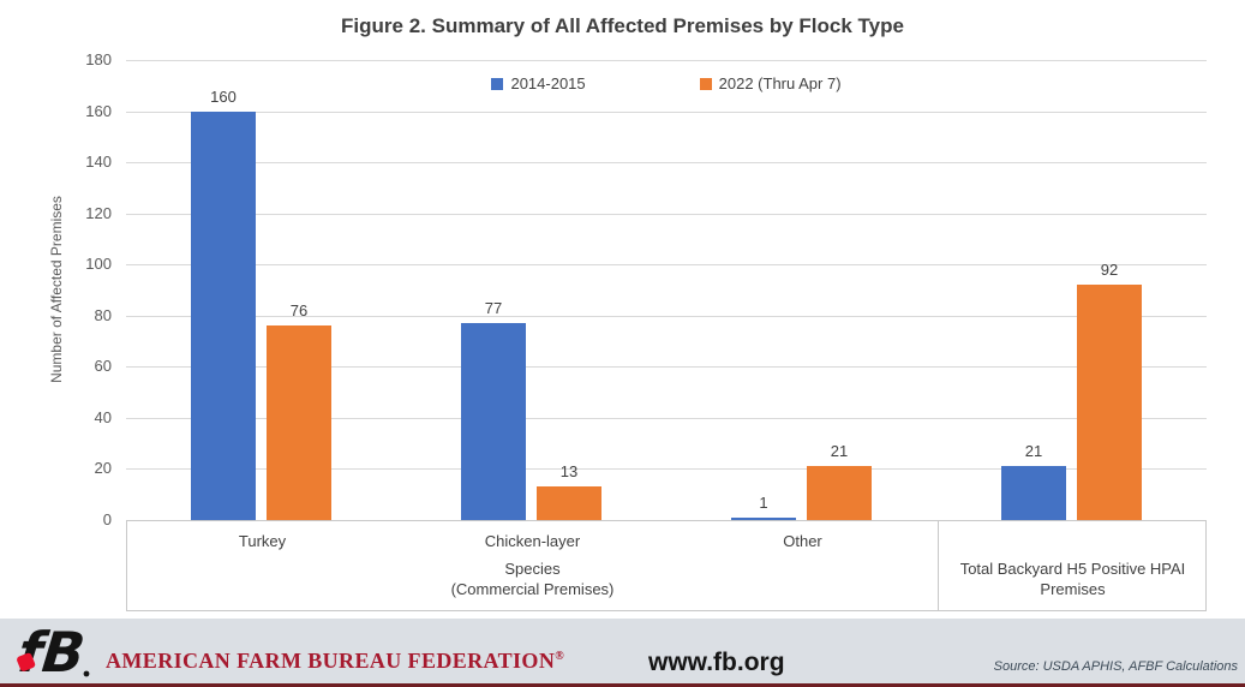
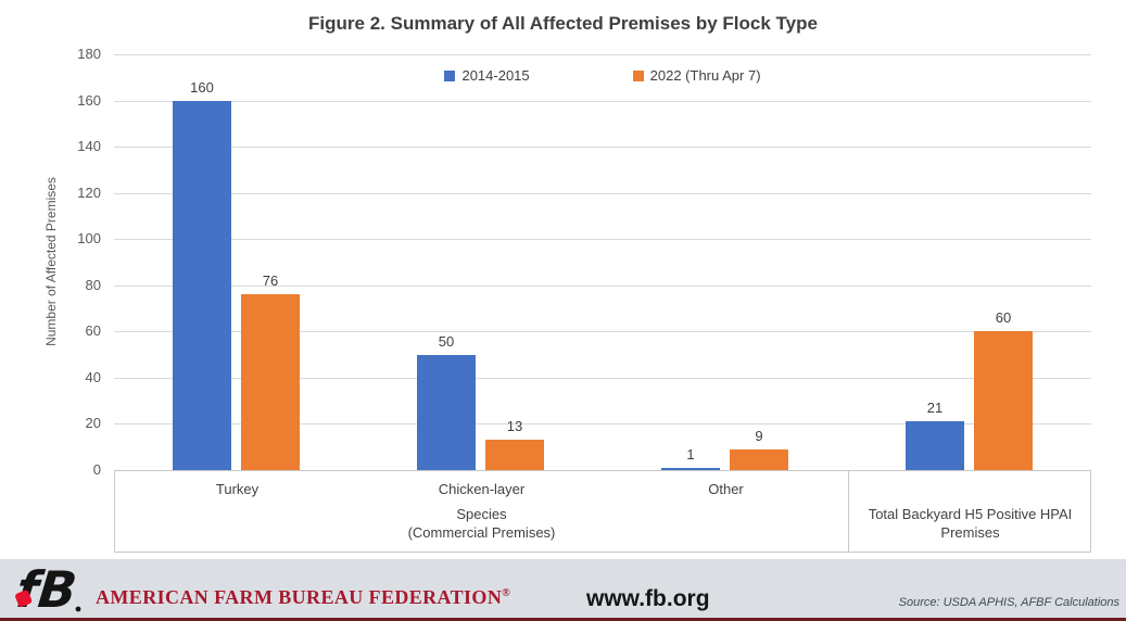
2014-2015/Chicken-layer: 77 -> 50
2022 (Thru Apr 7)/Other: 21 -> 9
2022 (Thru Apr 7)/Total Backyard H5 Positive HPAI Premises: 92 -> 60
